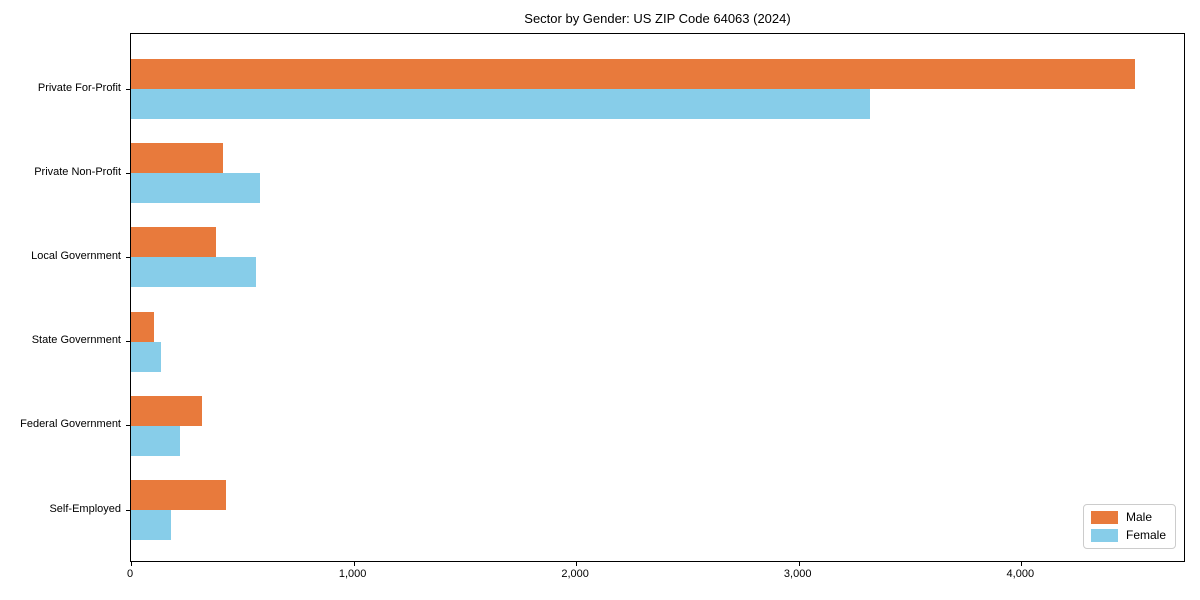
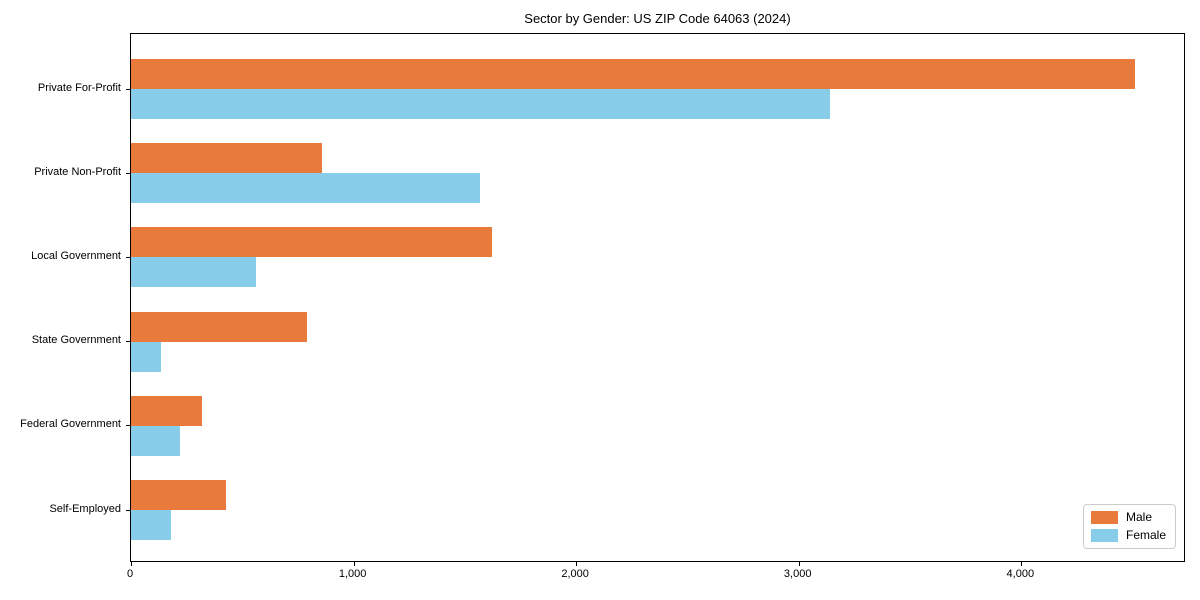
Female/Private For-Profit: 3320 -> 3140
Male/Private Non-Profit: 420 -> 860
Female/Private Non-Profit: 580 -> 1570
Male/Local Government: 380 -> 1620
Male/State Government: 100 -> 790
